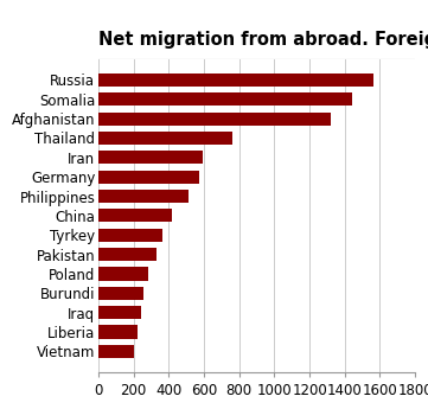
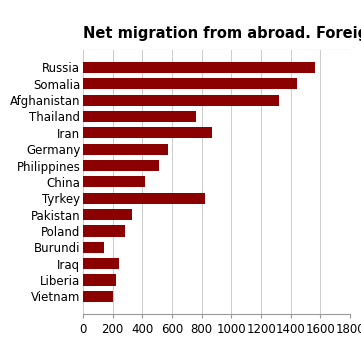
Iran: 600 -> 870
Tyrkey: 360 -> 820
Burundi: 260 -> 140
